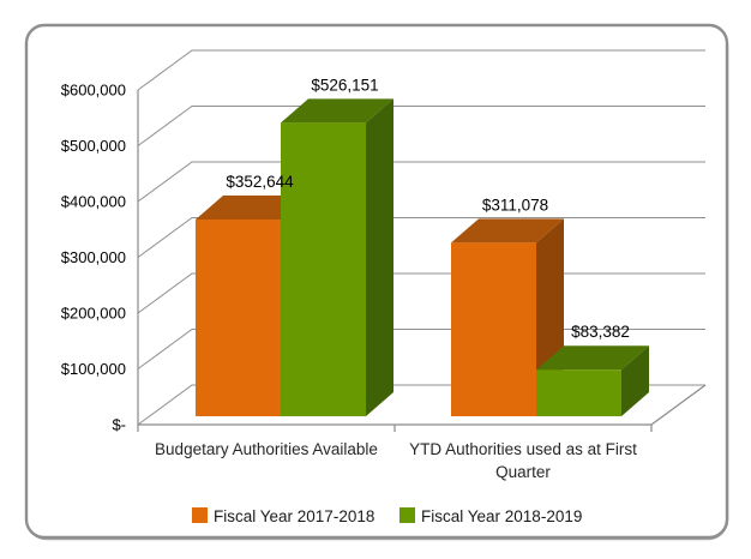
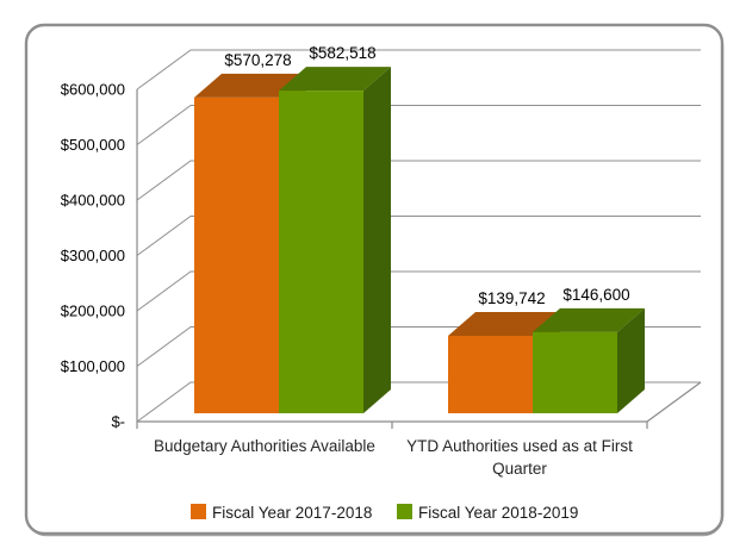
Fiscal Year 2017-2018/Budgetary Authorities Available: $352,644 -> $570,278
Fiscal Year 2018-2019/Budgetary Authorities Available: $526,151 -> $582,518
Fiscal Year 2017-2018/YTD Authorities used as at First Quarter: $311,078 -> $139,742
Fiscal Year 2018-2019/YTD Authorities used as at First Quarter: $83,382 -> $146,600
